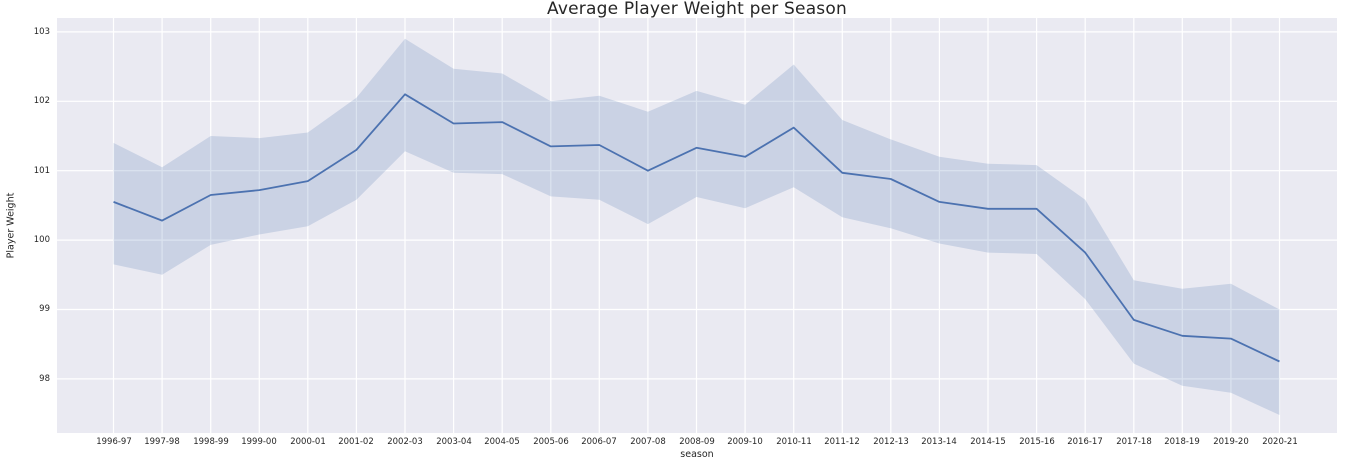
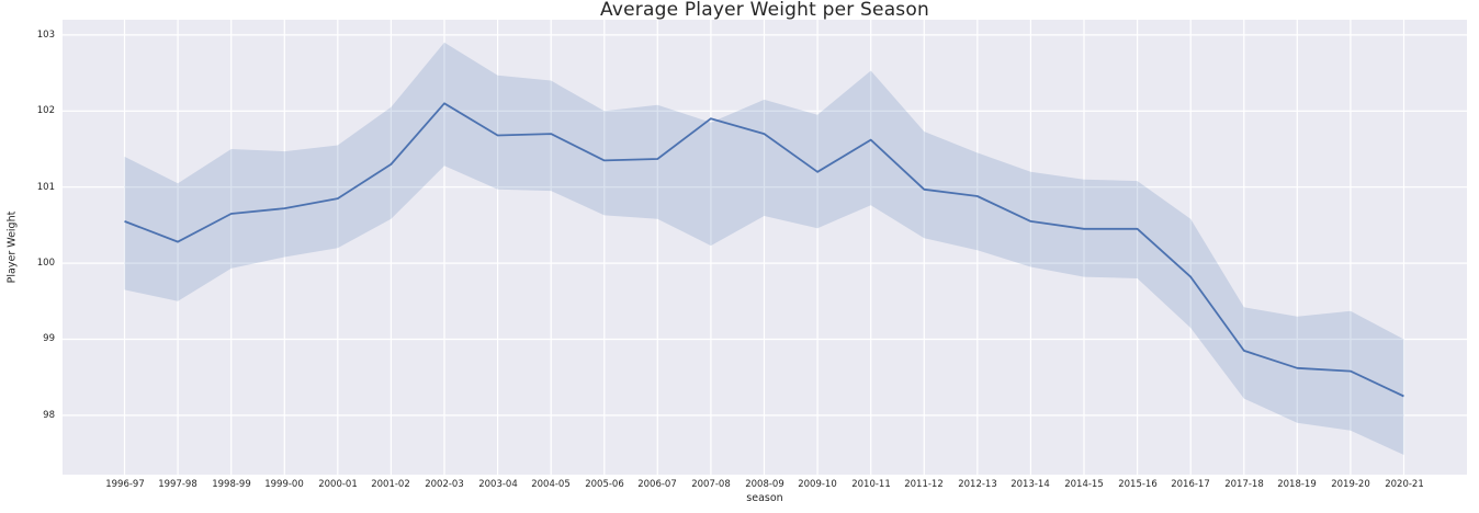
2007-08: 101.0 -> 101.9
2008-09: 101.3 -> 101.7
